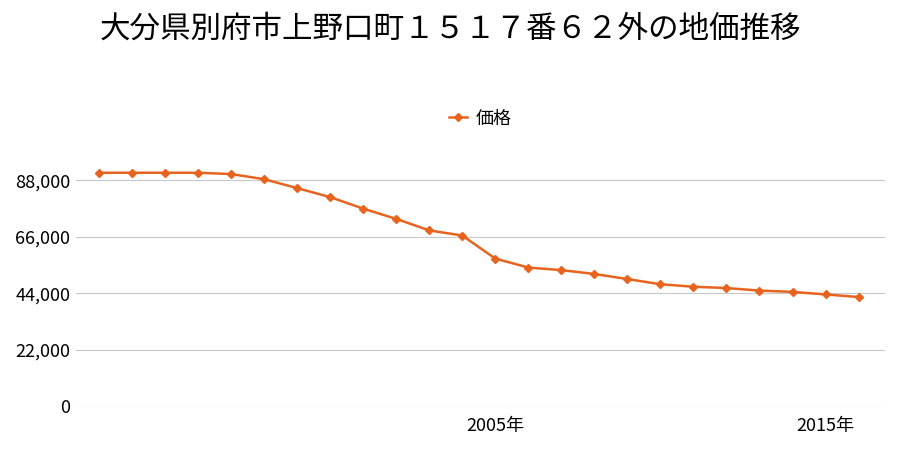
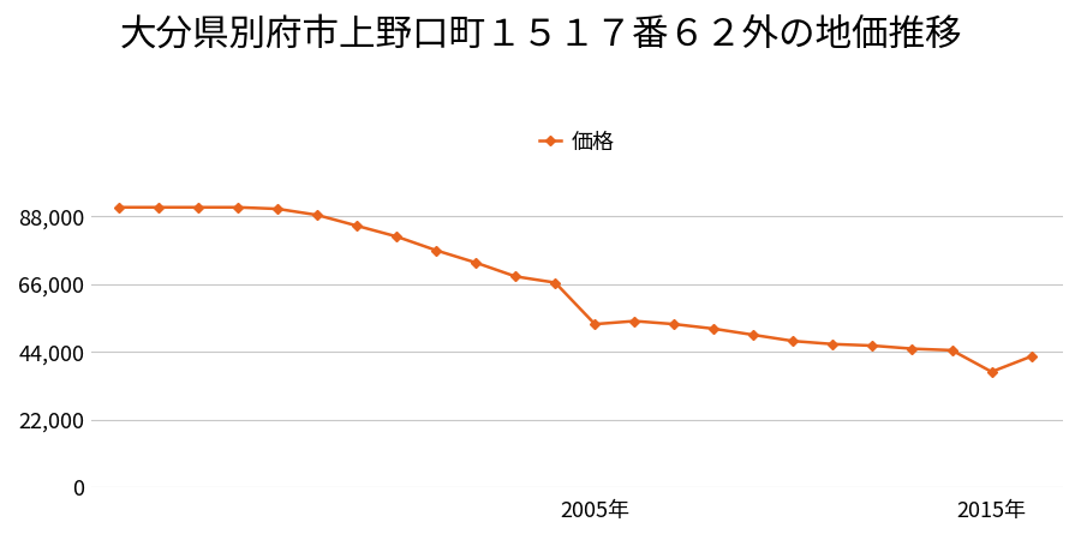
2005年: 57,500 -> 53,000
2015年: 43,500 -> 37,500
